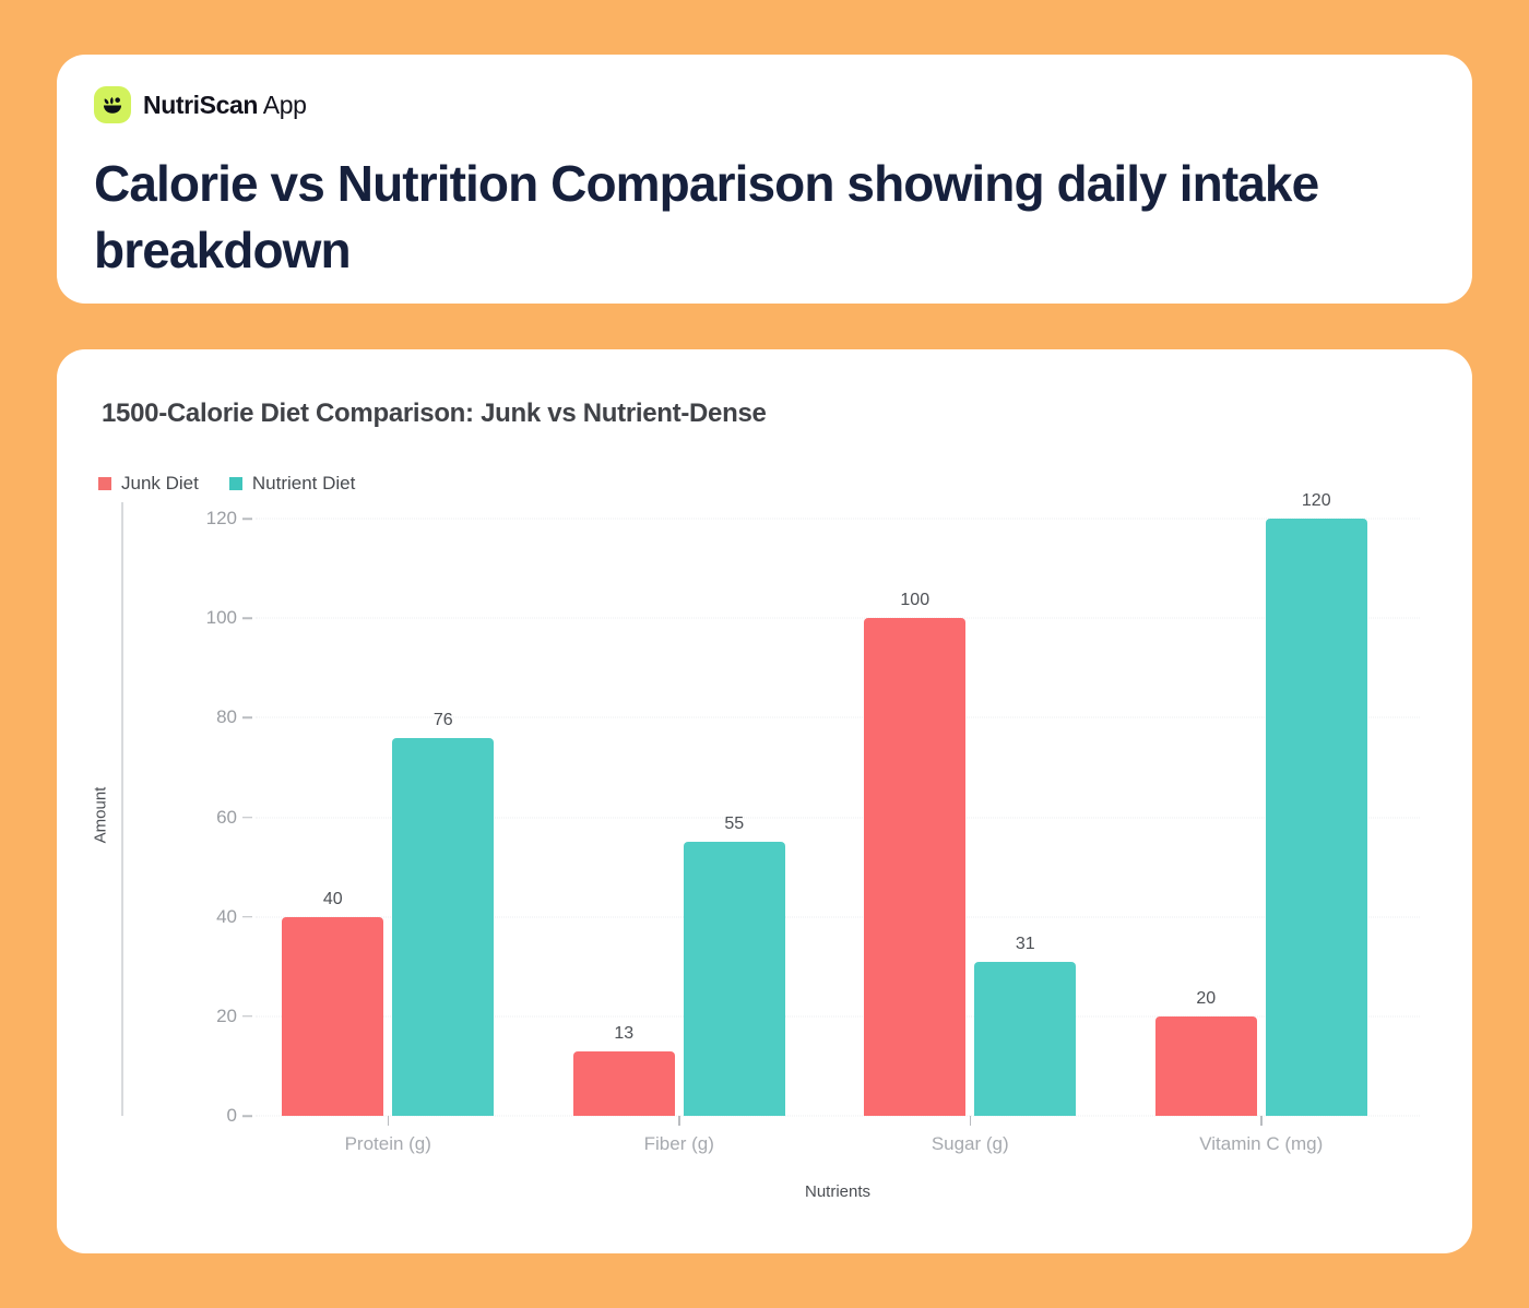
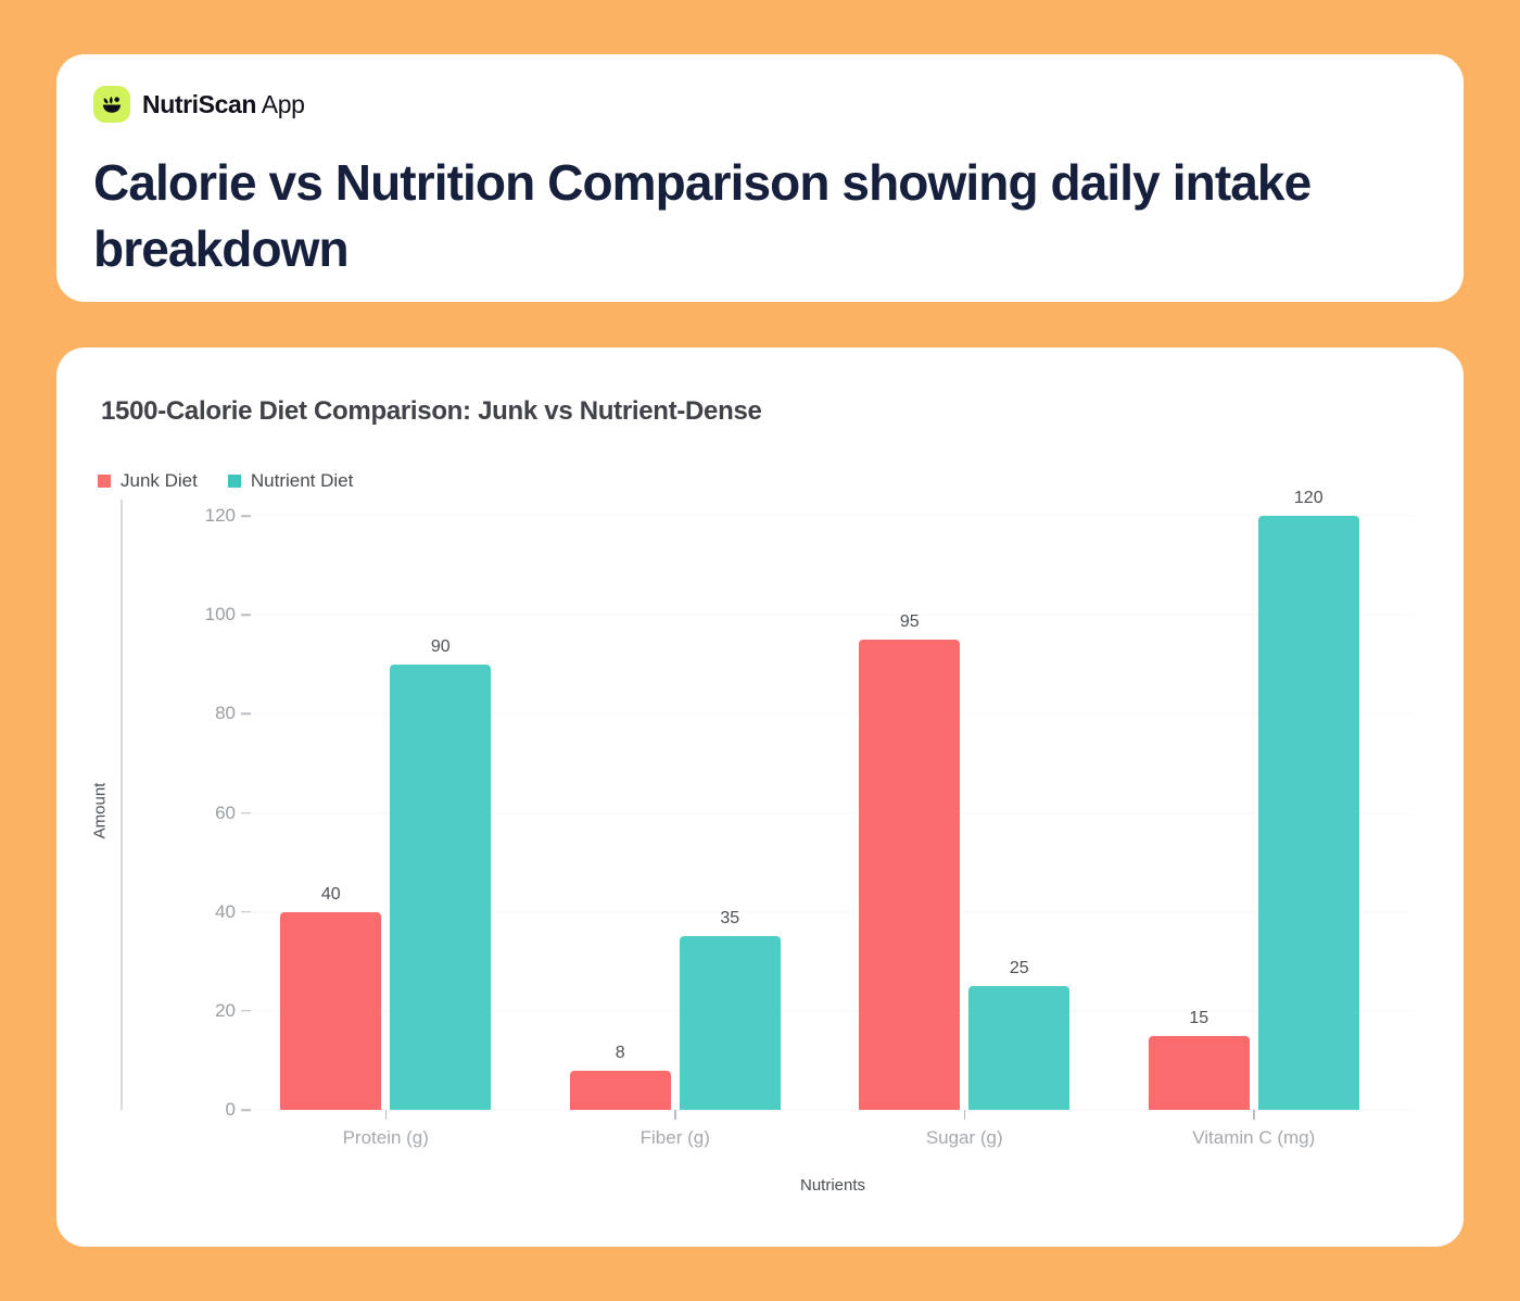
Nutrient Diet/Protein (g): 76 -> 90
Junk Diet/Fiber (g): 13 -> 8
Nutrient Diet/Fiber (g): 55 -> 35
Junk Diet/Sugar (g): 100 -> 95
Nutrient Diet/Sugar (g): 31 -> 25
Junk Diet/Vitamin C (mg): 20 -> 15
